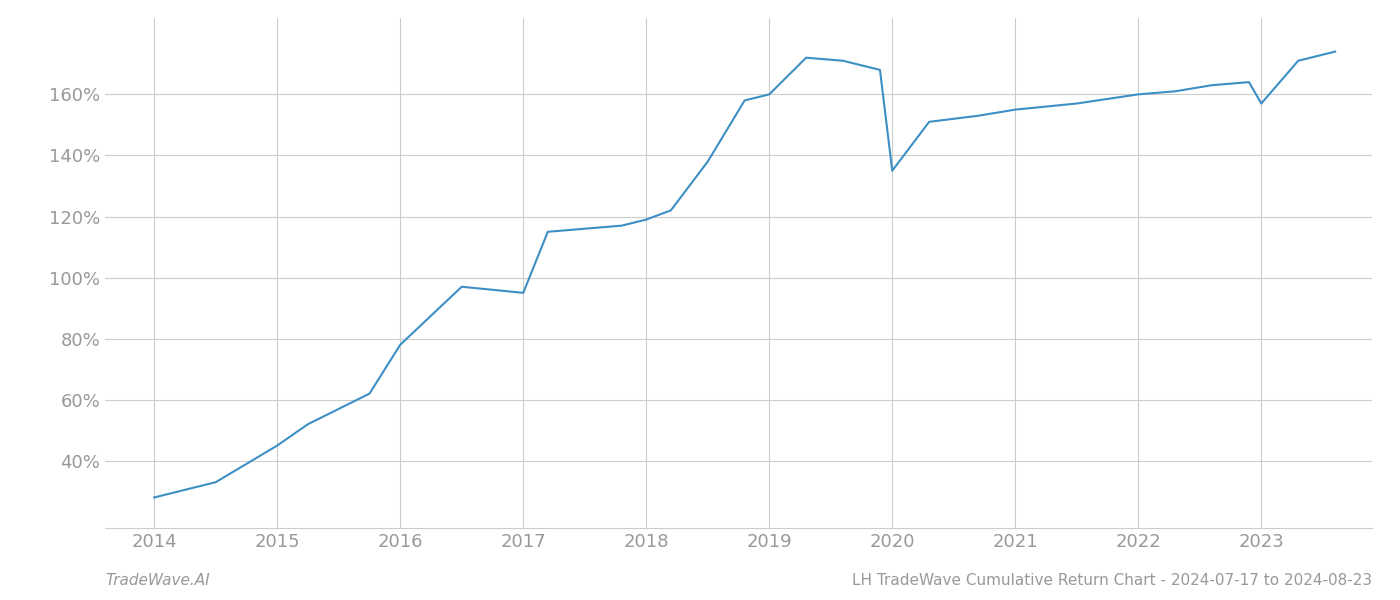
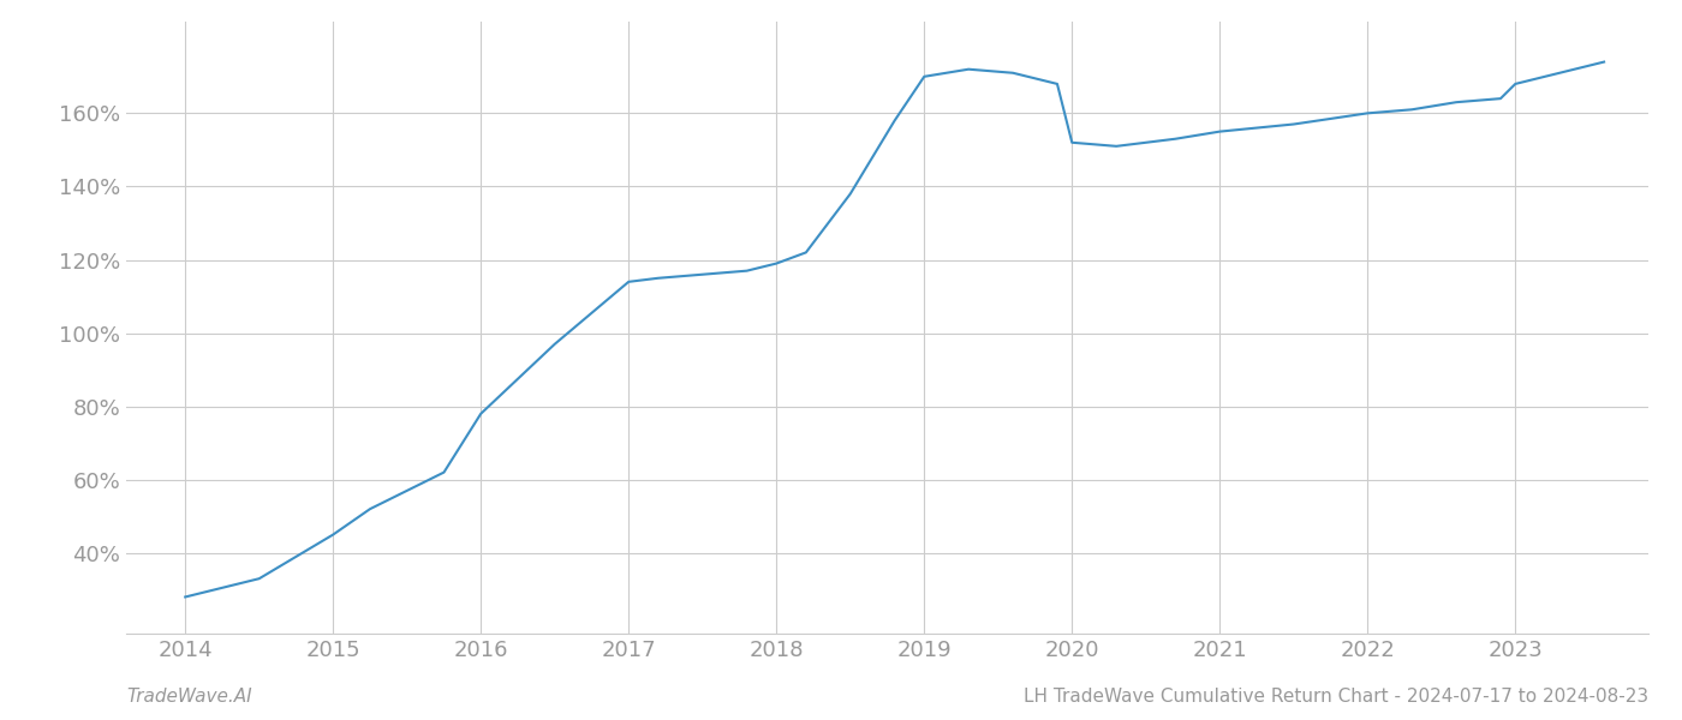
2017: 95% -> 114%
2019: 160% -> 170%
2020: 135% -> 152%
2023: 157% -> 168%
